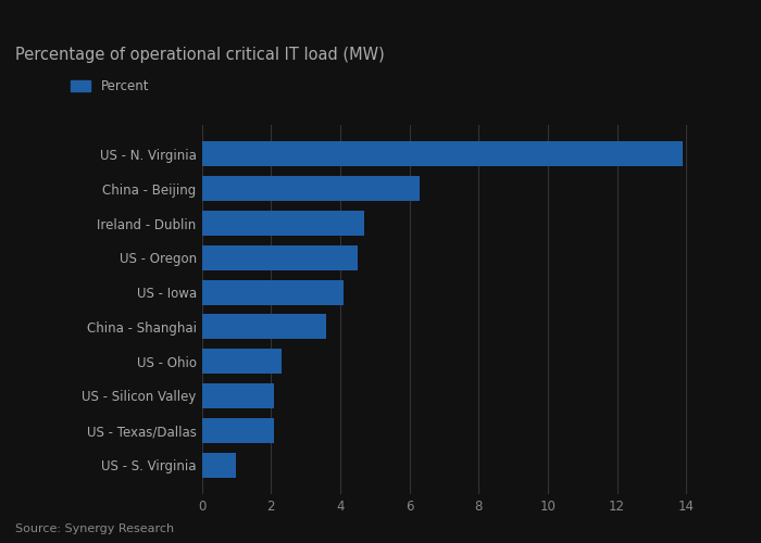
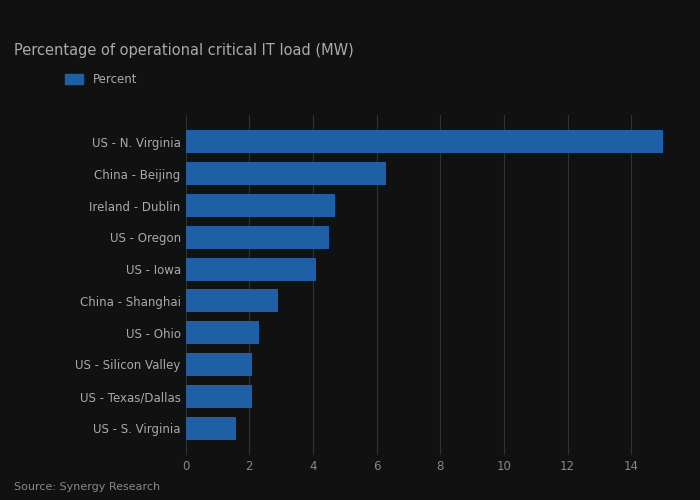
US - N. Virginia: 13.9 -> 15.0
China - Shanghai: 3.6 -> 2.9
US - S. Virginia: 1.0 -> 1.6
